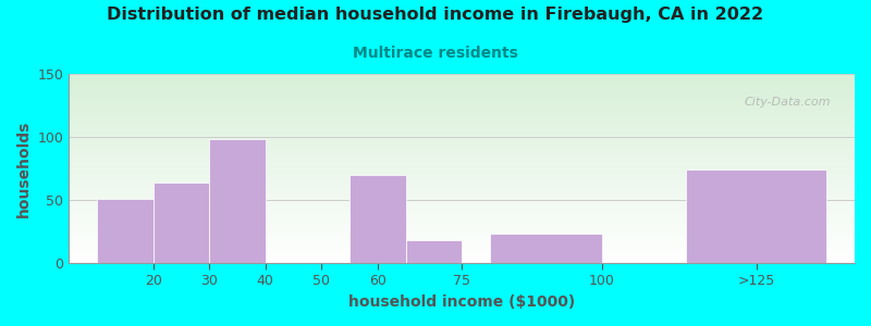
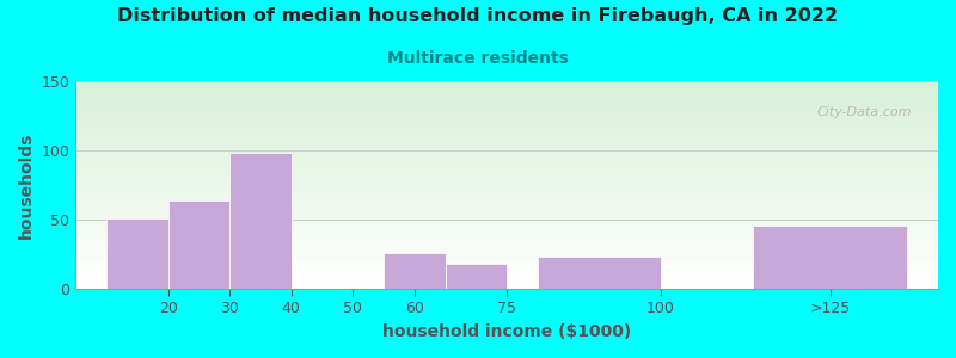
60: 70 -> 26
>125: 74 -> 46
